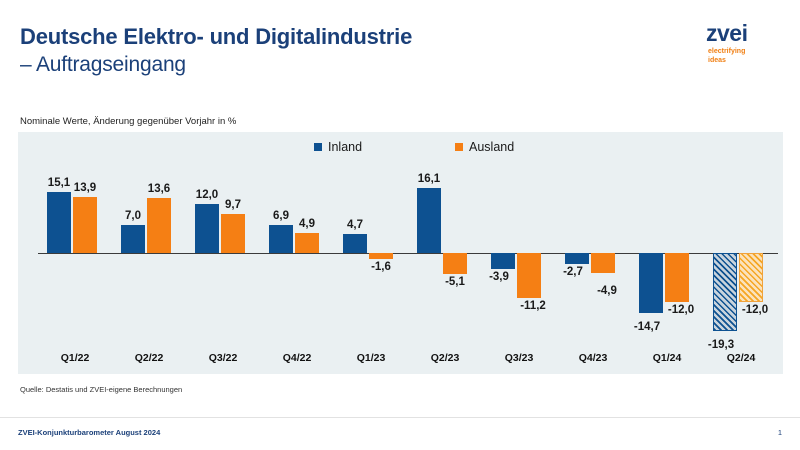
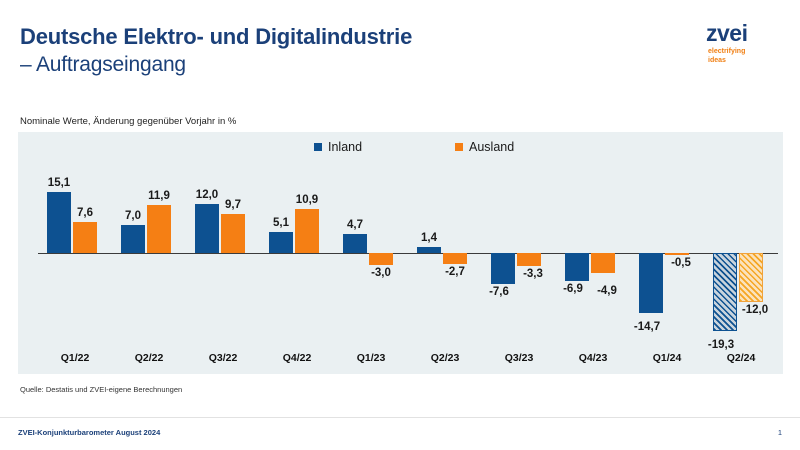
Ausland/Q1/22: 13,9 -> 7,6
Ausland/Q2/22: 13,6 -> 11,9
Inland/Q4/22: 6,9 -> 5,1
Ausland/Q4/22: 4,9 -> 10,9
Ausland/Q1/23: -1,6 -> -3,0
Inland/Q2/23: 16,1 -> 1,4
Ausland/Q2/23: -5,1 -> -2,7
Inland/Q3/23: -3,9 -> -7,6
Ausland/Q3/23: -11,2 -> -3,3
Inland/Q4/23: -2,7 -> -6,9
Ausland/Q1/24: -12,0 -> -0,5
